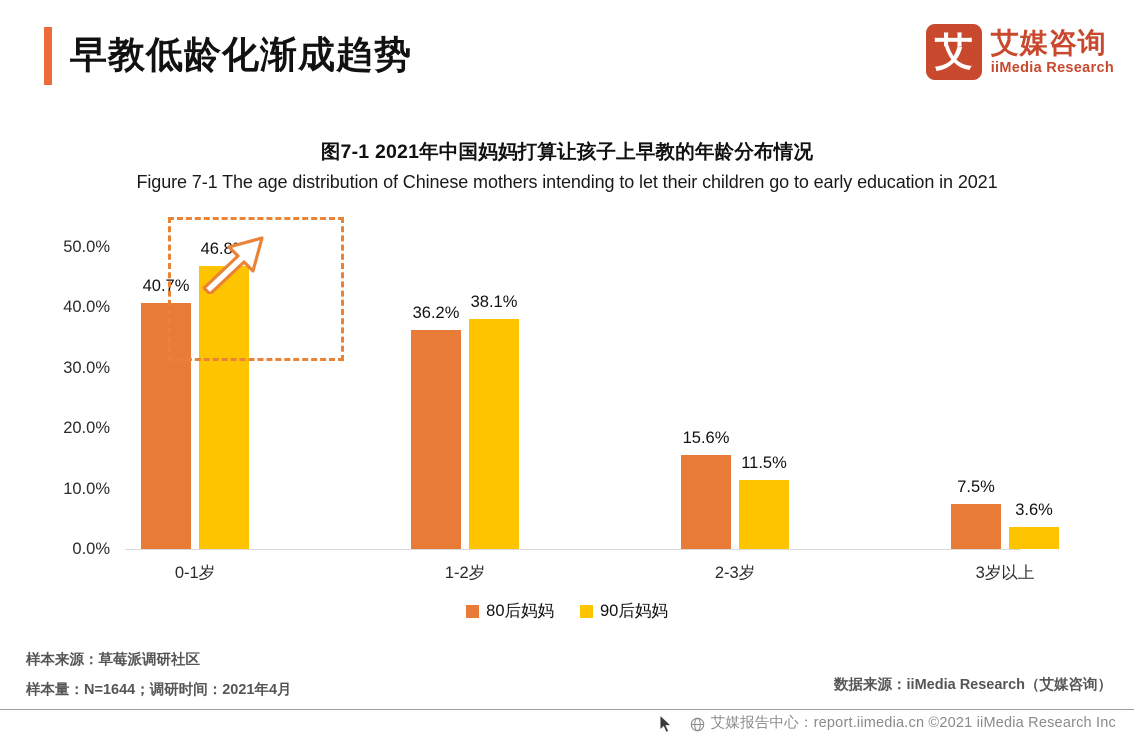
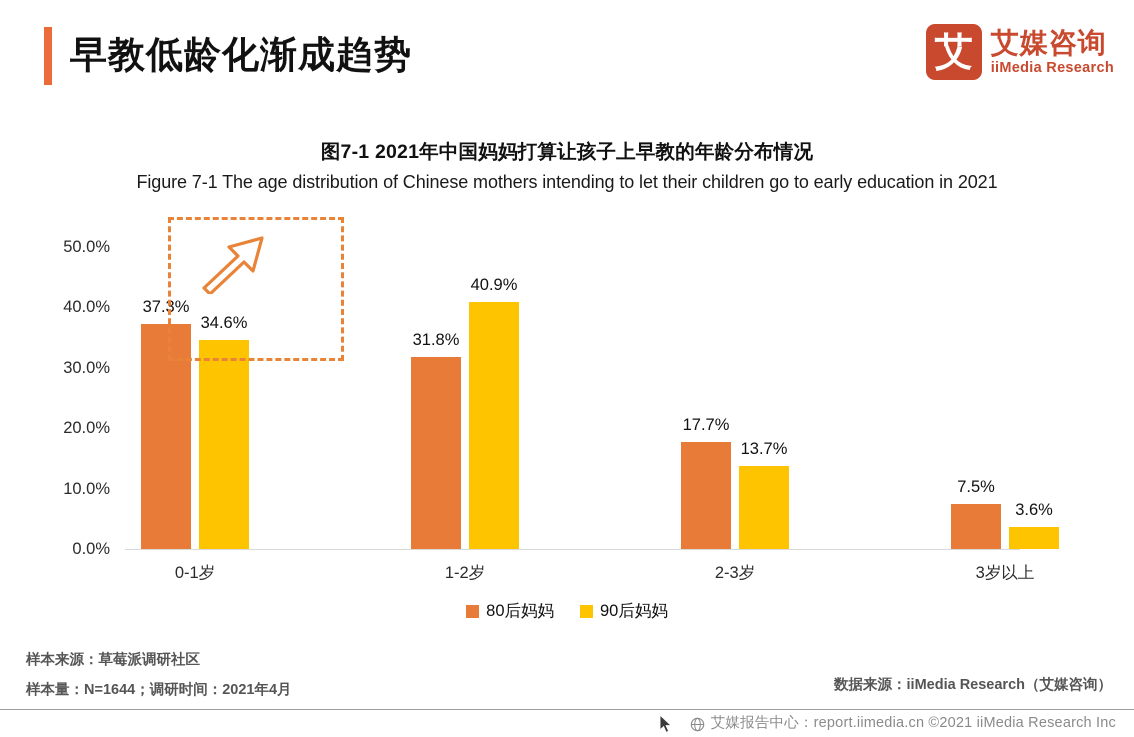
80后妈妈/0-1岁: 40.7% -> 37.3%
90后妈妈/0-1岁: 46.8% -> 34.6%
80后妈妈/1-2岁: 36.2% -> 31.8%
90后妈妈/1-2岁: 38.1% -> 40.9%
80后妈妈/2-3岁: 15.6% -> 17.7%
90后妈妈/2-3岁: 11.5% -> 13.7%
